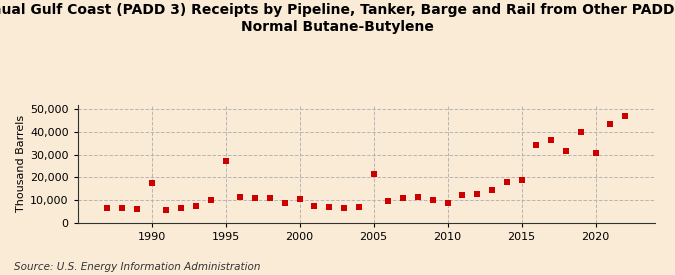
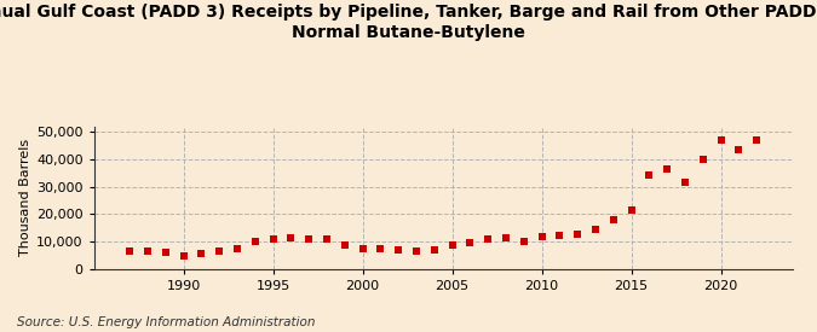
1990: 17,500 -> 4,800
1995: 27,000 -> 10,800
2000: 10,500 -> 7,500
2005: 21,500 -> 8,500
2010: 8,500 -> 11,800
2015: 19,000 -> 21,500
2020: 30,500 -> 47,000
